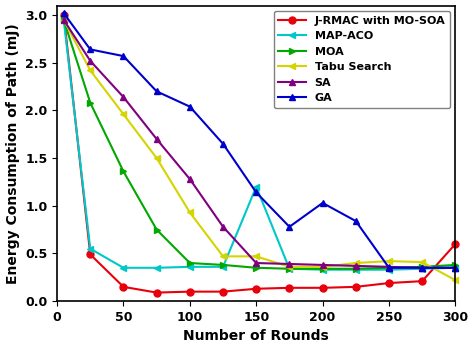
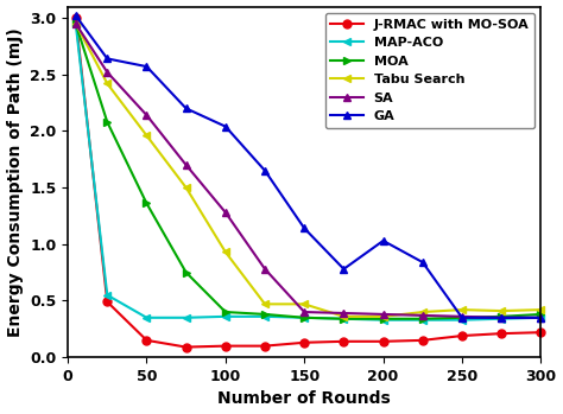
MAP-ACO/150: 1.20 -> 0.35
J-RMAC with MO-SOA/300: 0.60 -> 0.22
Tabu Search/300: 0.22 -> 0.42
